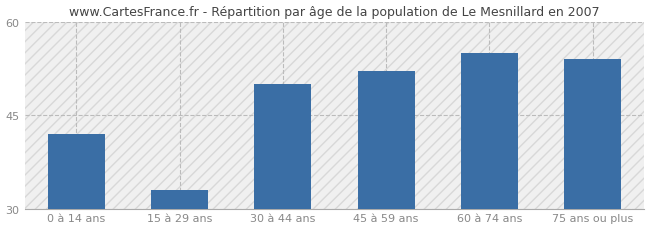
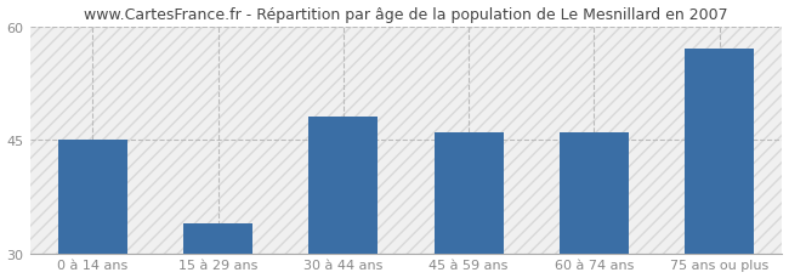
0 à 14 ans: 42 -> 45
15 à 29 ans: 33 -> 34
30 à 44 ans: 50 -> 48
45 à 59 ans: 52 -> 46
60 à 74 ans: 55 -> 46
75 ans ou plus: 54 -> 57
